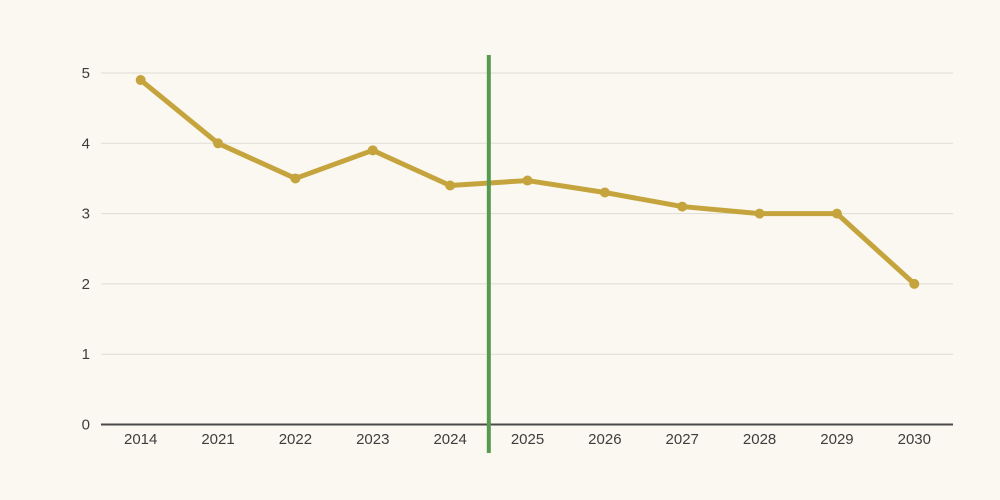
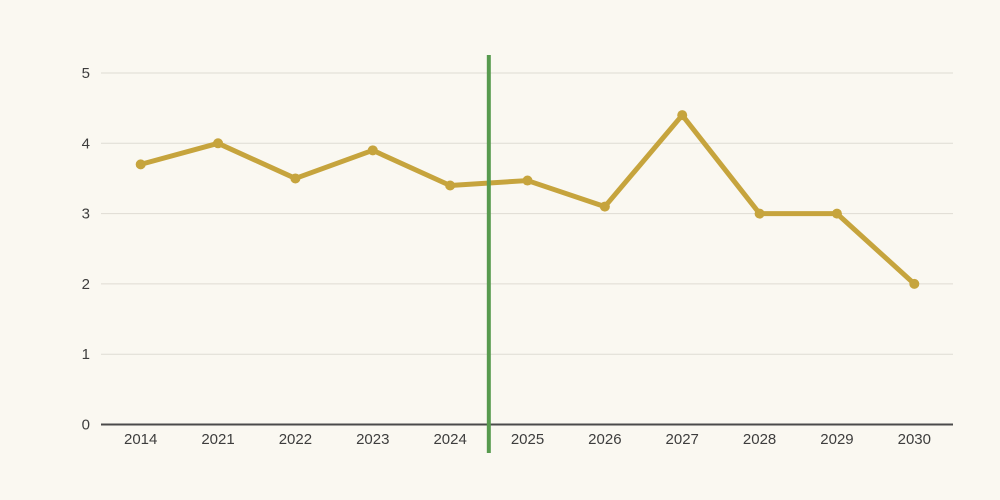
2014: 4.9 -> 3.7
2026: 3.3 -> 3.1
2027: 3.1 -> 4.4
